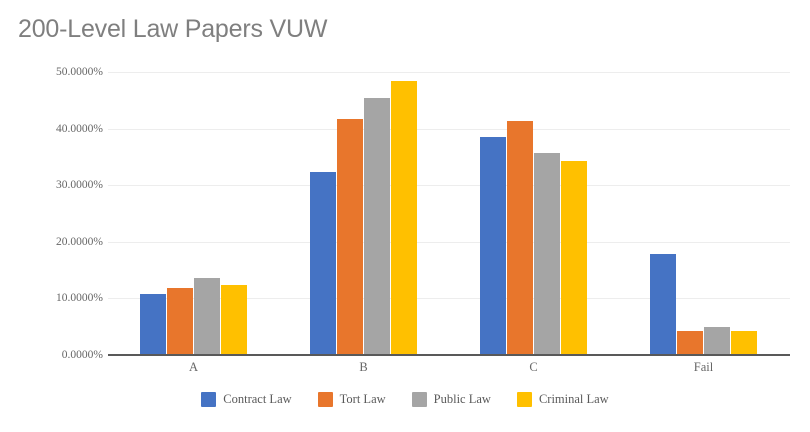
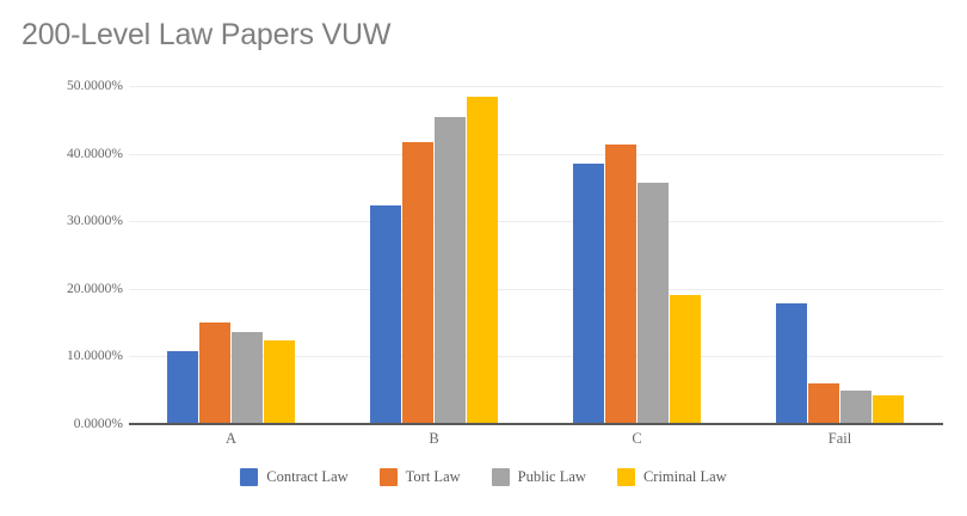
Tort Law/A: 12% -> 15%
Criminal Law/C: 34% -> 19%
Tort Law/Fail: 4% -> 6%
